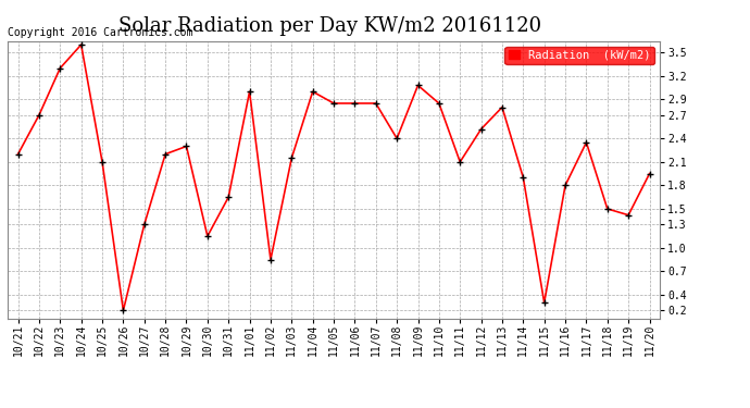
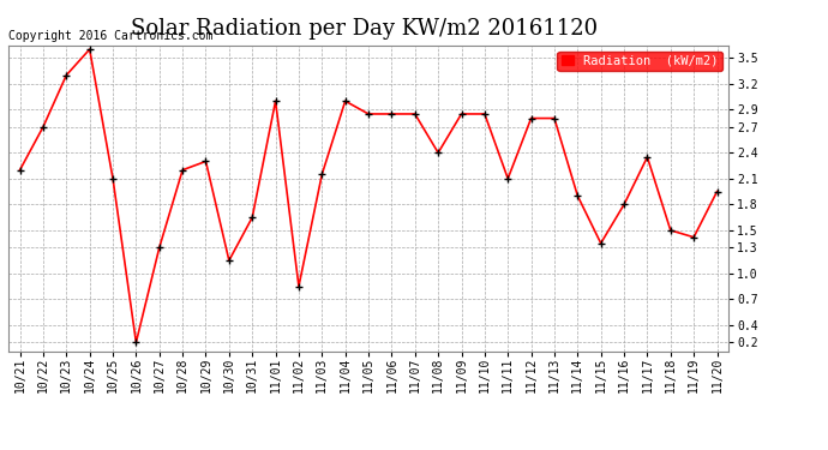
11/09: 3.08 -> 2.85
11/12: 2.52 -> 2.80
11/15: 0.30 -> 1.35
